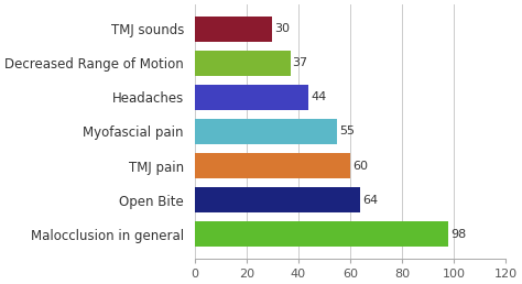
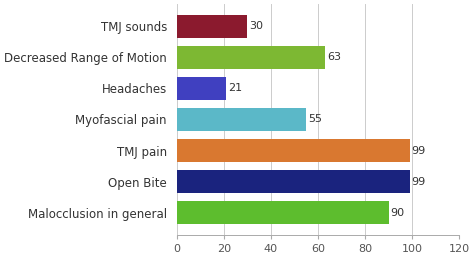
Decreased Range of Motion: 37 -> 63
Headaches: 44 -> 21
TMJ pain: 60 -> 99
Open Bite: 64 -> 99
Malocclusion in general: 98 -> 90
